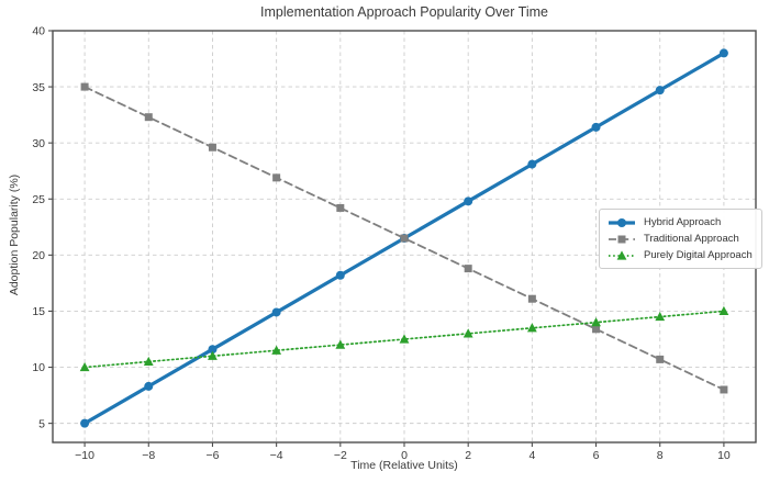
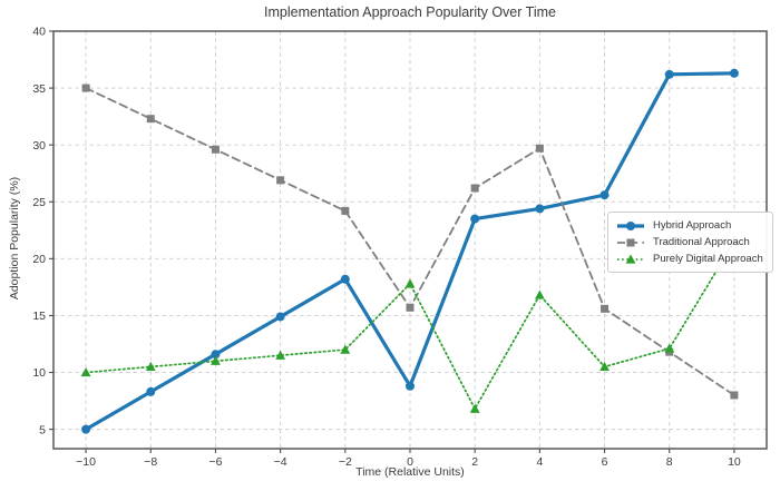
Hybrid Approach/0: 21.5 -> 8.8
Traditional Approach/0: 21.5 -> 15.7
Purely Digital Approach/0: 12.5 -> 17.8
Hybrid Approach/2: 24.8 -> 23.5
Traditional Approach/2: 18.8 -> 26.2
Purely Digital Approach/2: 13.0 -> 6.8
Hybrid Approach/4: 28.1 -> 24.4
Traditional Approach/4: 16.1 -> 29.7
Purely Digital Approach/4: 13.5 -> 16.8
Hybrid Approach/6: 31.4 -> 25.6
Traditional Approach/6: 13.4 -> 15.6
Purely Digital Approach/6: 14.0 -> 10.5
Hybrid Approach/8: 34.7 -> 36.2
Traditional Approach/8: 10.7 -> 11.8
Purely Digital Approach/8: 14.5 -> 12.1
Hybrid Approach/10: 38.0 -> 36.3
Purely Digital Approach/10: 15.0 -> 21.5
